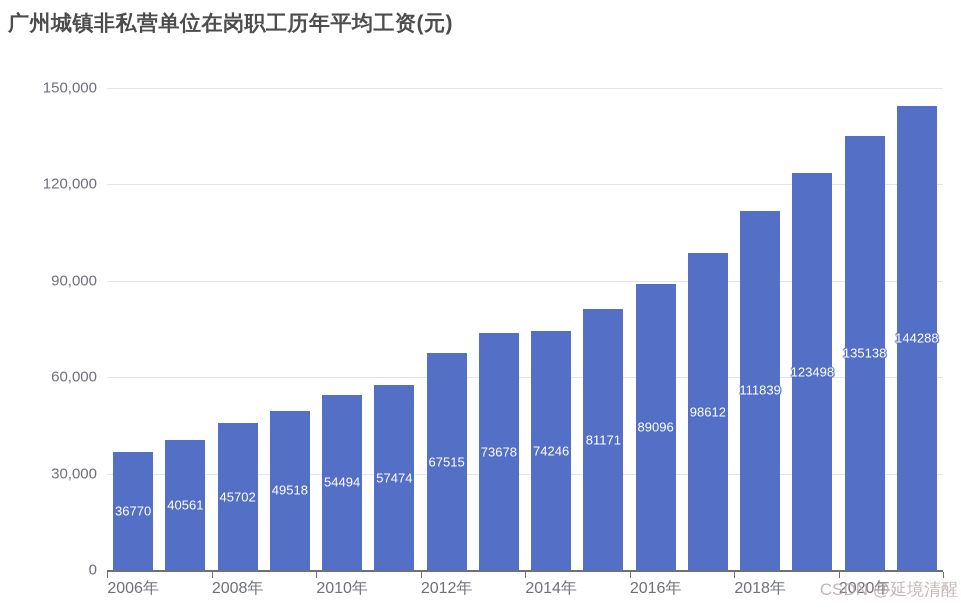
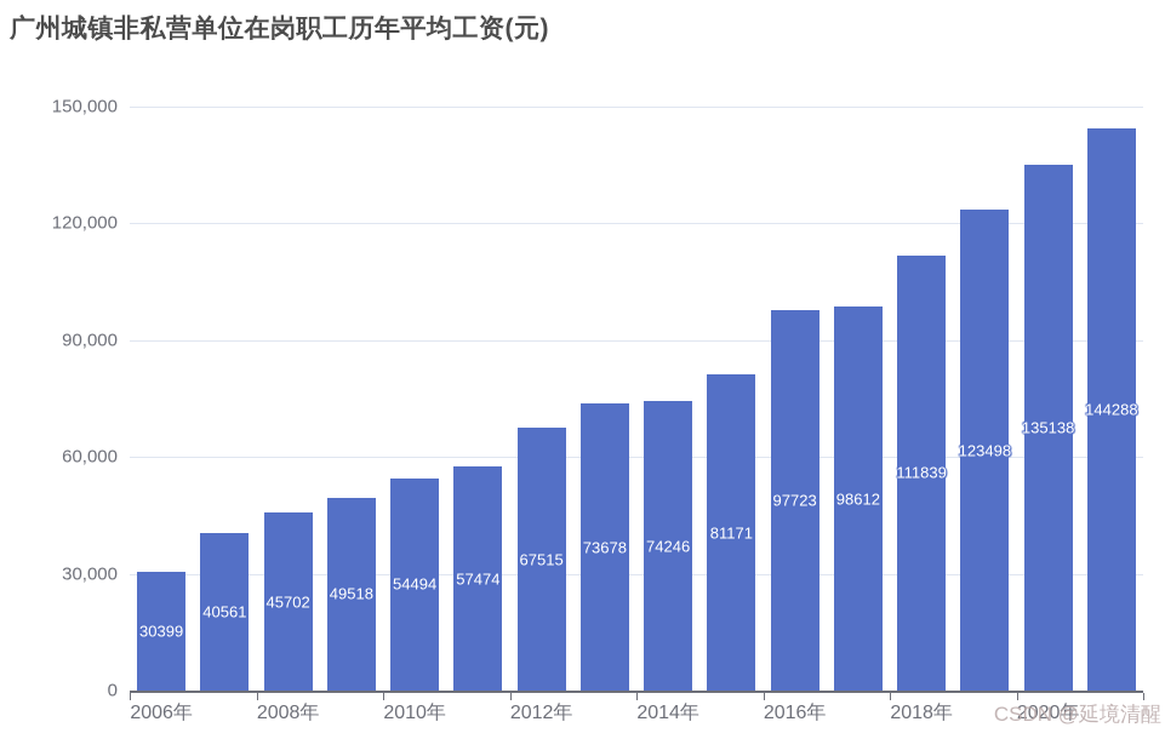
2006年: 36770 -> 30399
2016年: 89096 -> 97723
